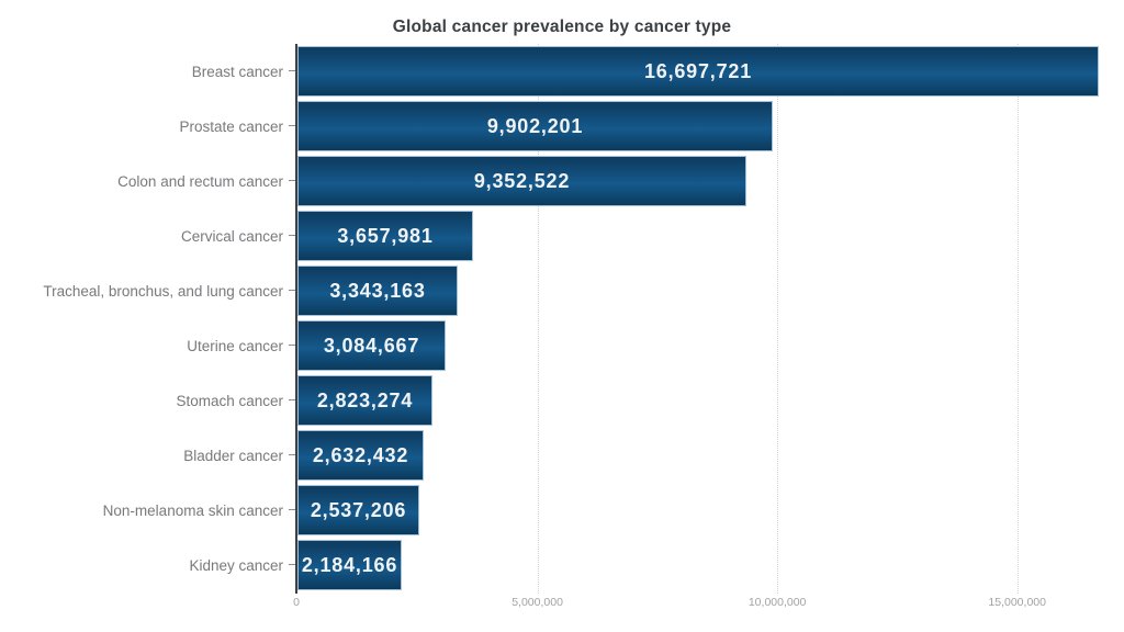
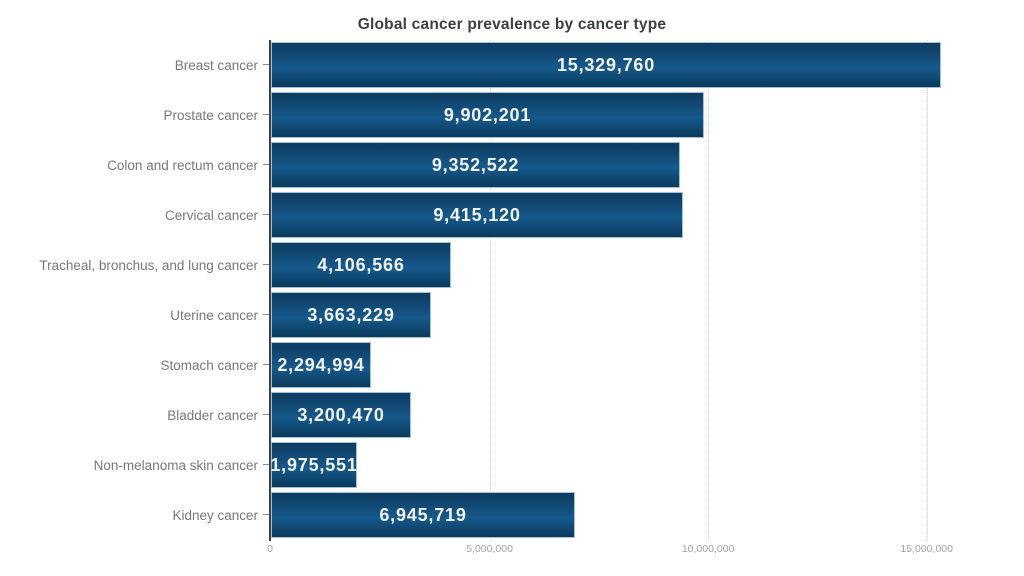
Breast cancer: 16,697,721 -> 15,329,760
Cervical cancer: 3,657,981 -> 9,415,120
Tracheal, bronchus, and lung cancer: 3,343,163 -> 4,106,566
Uterine cancer: 3,084,667 -> 3,663,229
Stomach cancer: 2,823,274 -> 2,294,994
Bladder cancer: 2,632,432 -> 3,200,470
Non-melanoma skin cancer: 2,537,206 -> 1,975,551
Kidney cancer: 2,184,166 -> 6,945,719
